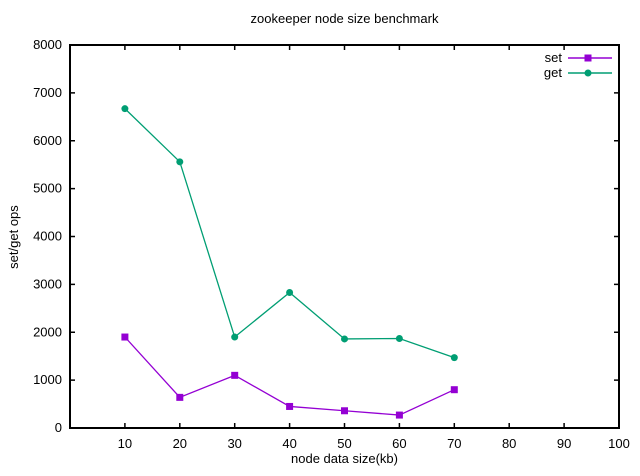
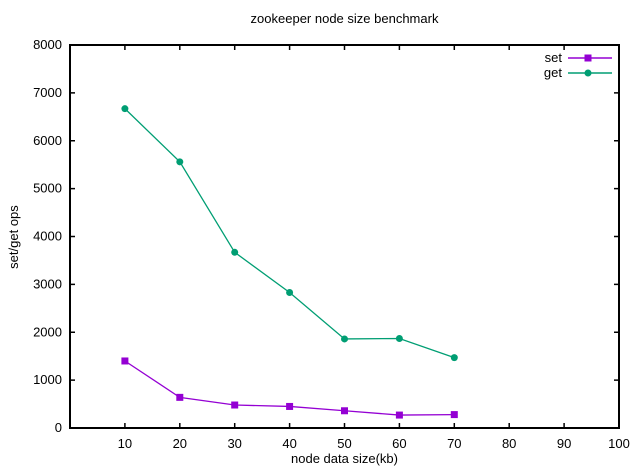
set/10: 1900 -> 1400
set/30: 1100 -> 500
get/30: 1900 -> 3700
set/70: 800 -> 300
